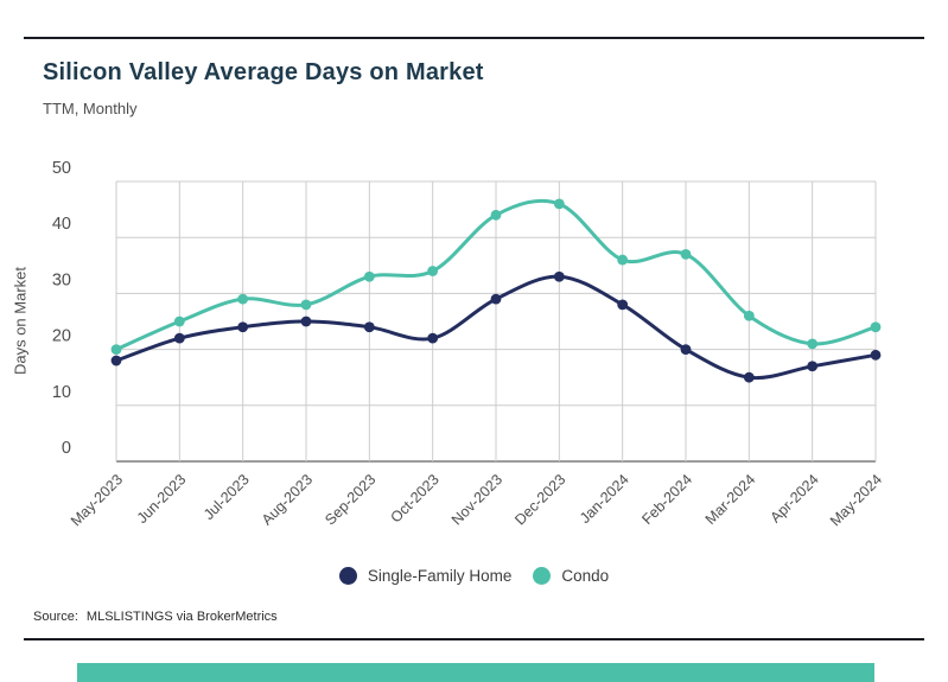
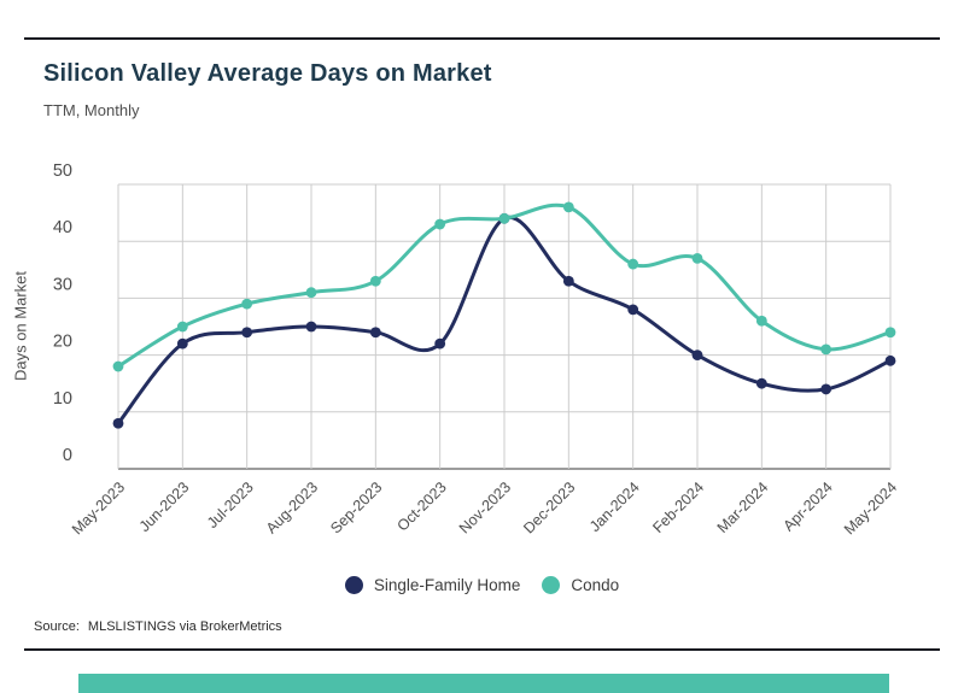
Single-Family Home/May-2023: 18 -> 8
Condo/May-2023: 20 -> 18
Condo/Aug-2023: 28 -> 31
Condo/Oct-2023: 34 -> 43
Single-Family Home/Nov-2023: 29 -> 44
Single-Family Home/Apr-2024: 17 -> 14
